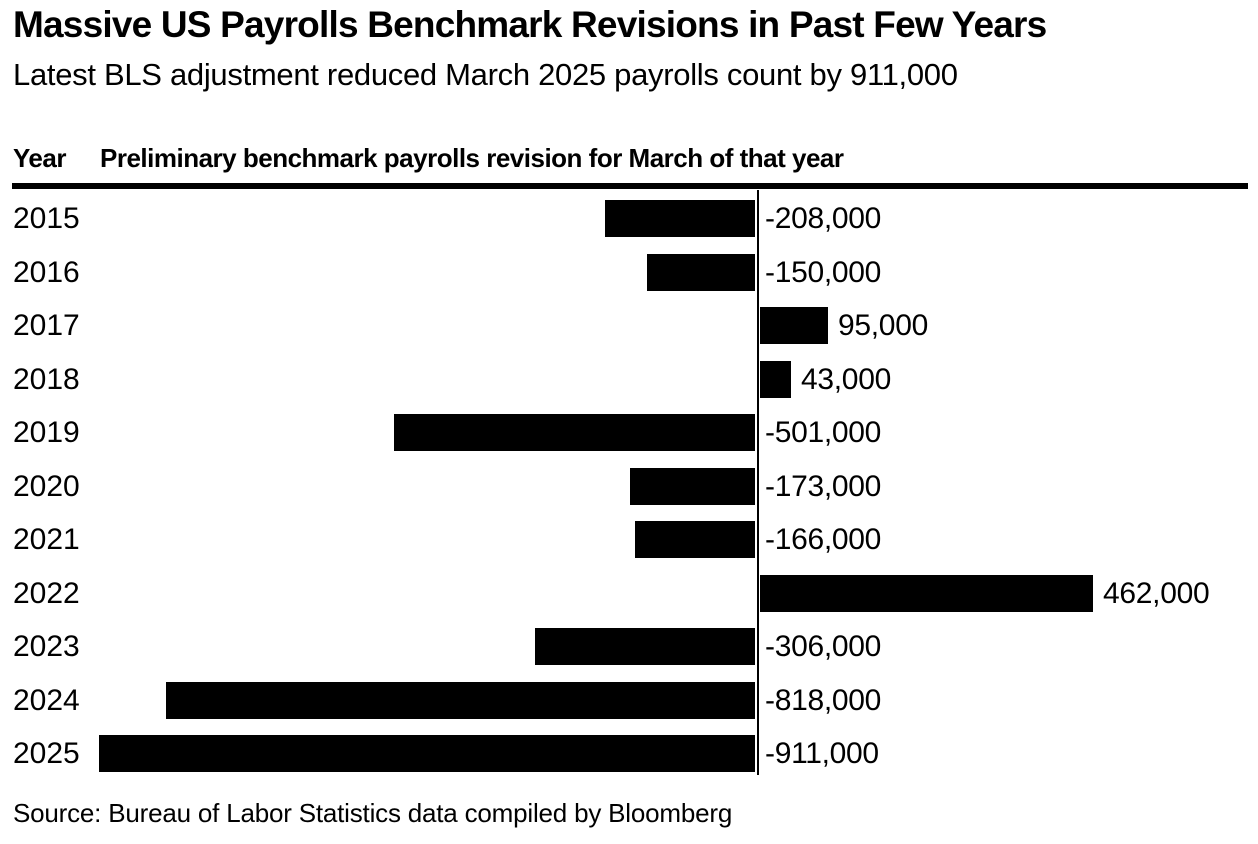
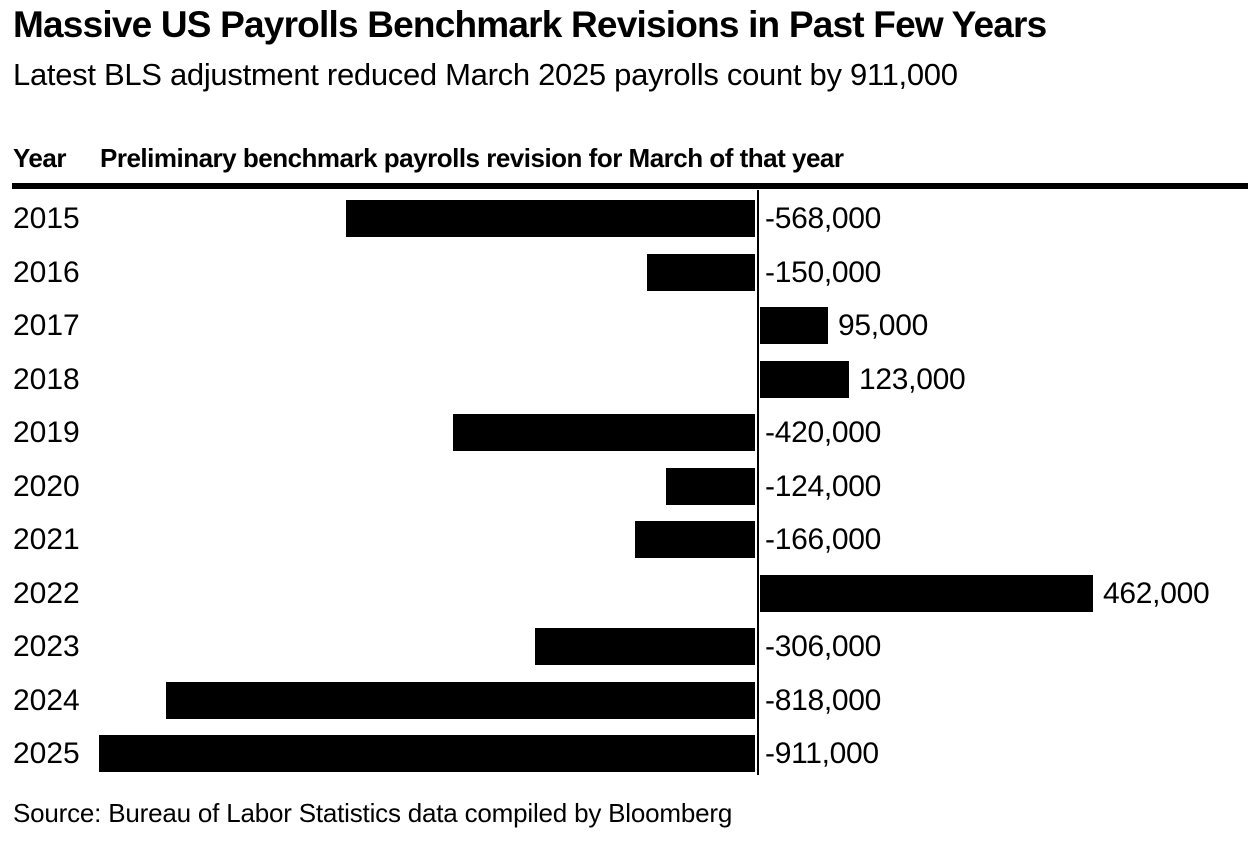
2015: -208,000 -> -568,000
2018: 43,000 -> 123,000
2019: -501,000 -> -420,000
2020: -173,000 -> -124,000
